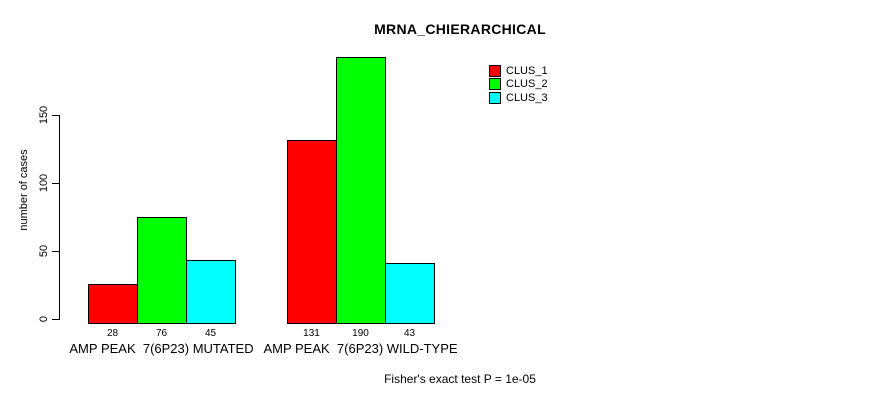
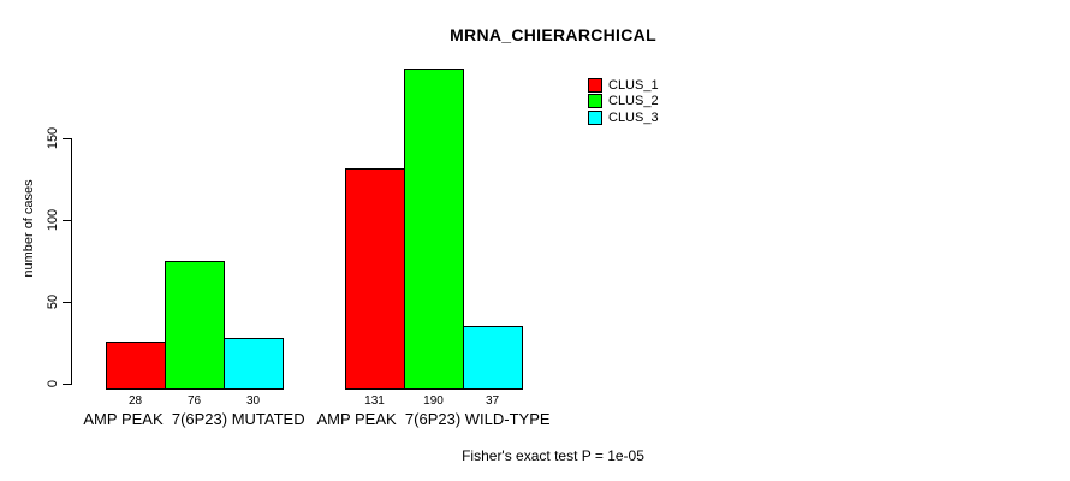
CLUS_3/AMP PEAK 7(6P23) MUTATED: 45 -> 30
CLUS_3/AMP PEAK 7(6P23) WILD-TYPE: 43 -> 37
